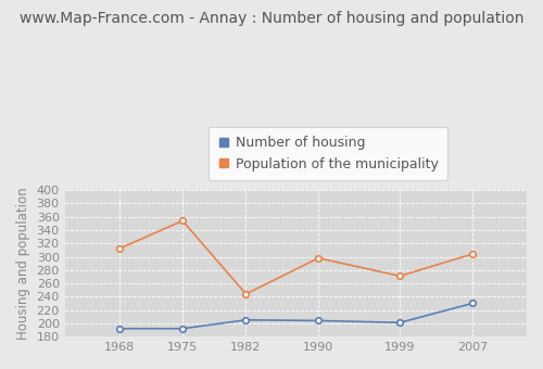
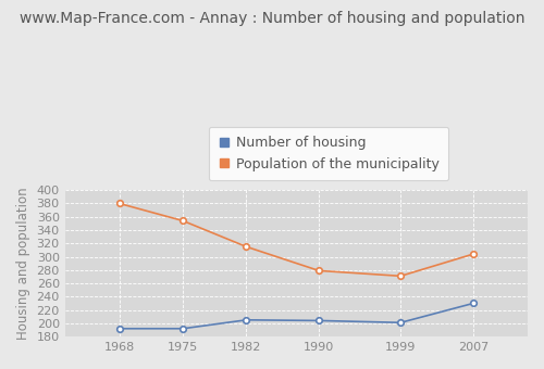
Population of the municipality/1968: 312 -> 380
Population of the municipality/1982: 244 -> 315
Population of the municipality/1990: 298 -> 279
